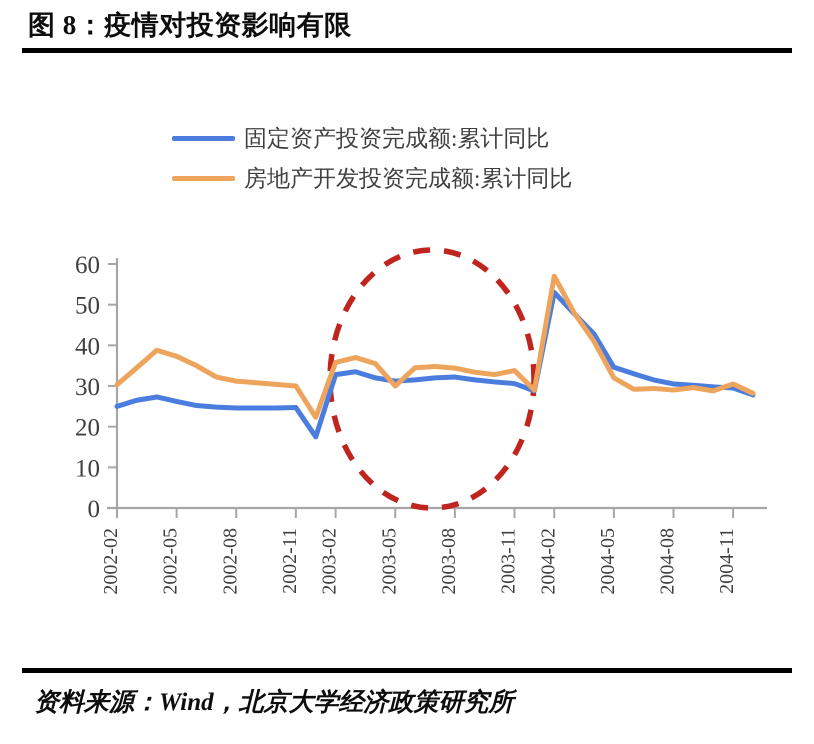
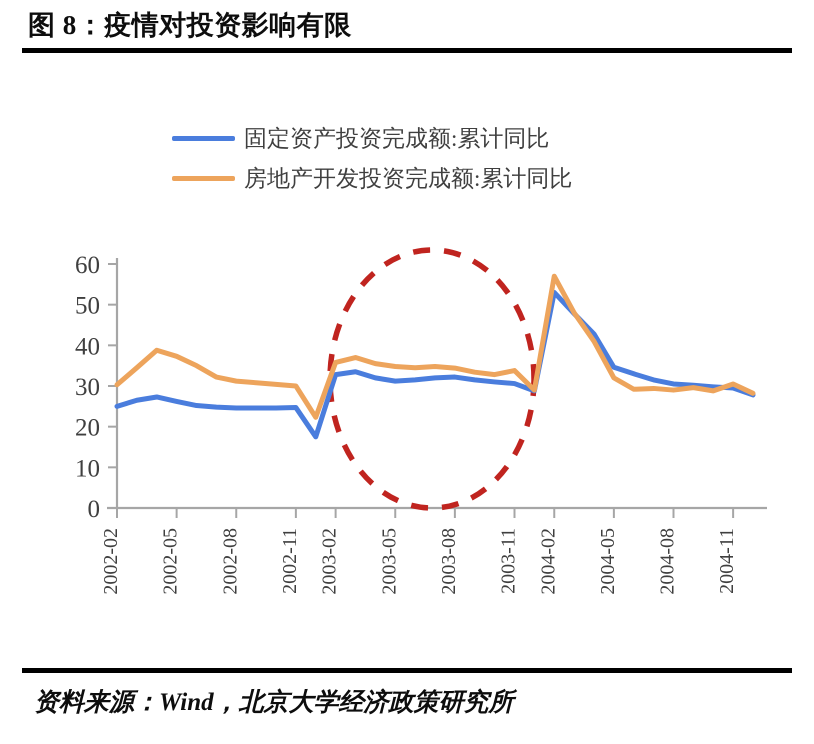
房地产开发投资完成额:累计同比/2003-05: 30 -> 35
